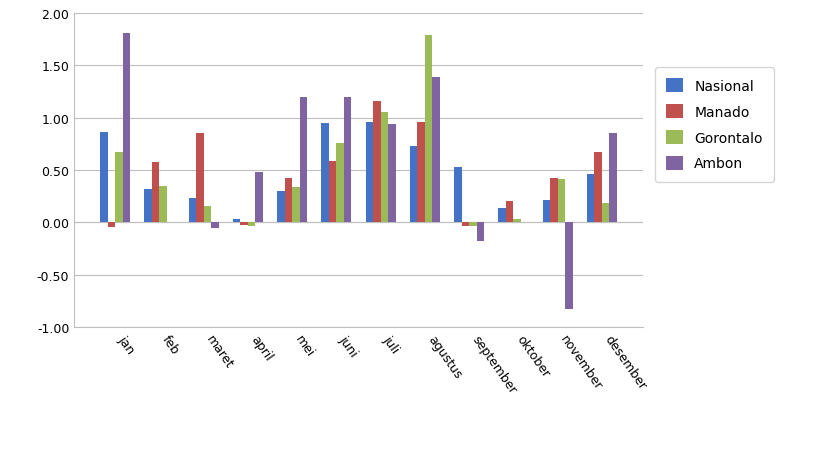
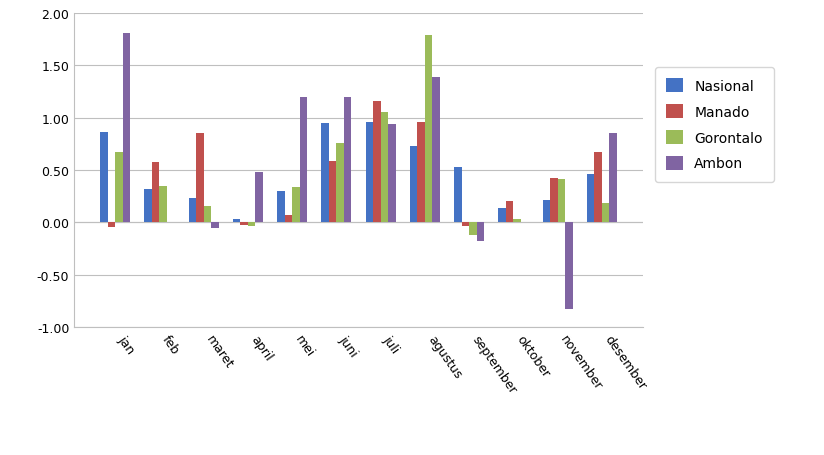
Manado/mei: 0.42 -> 0.07
Gorontalo/september: -0.03 -> -0.12
